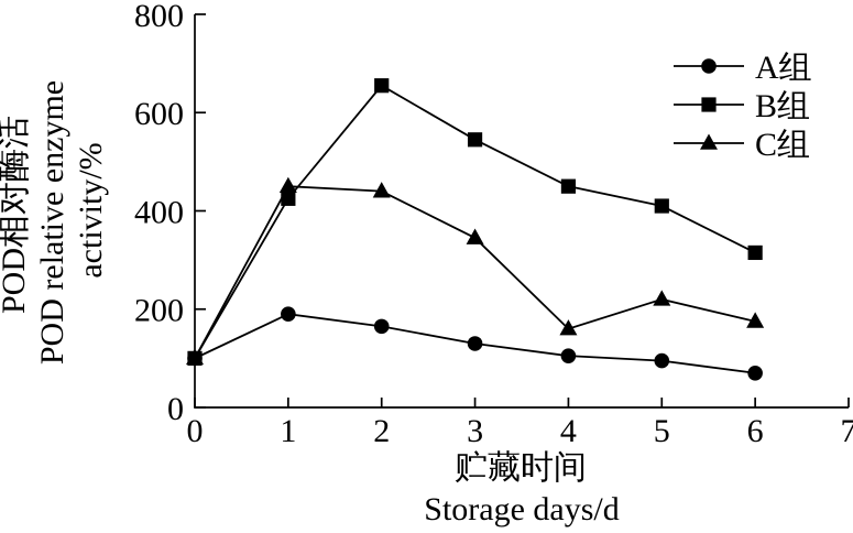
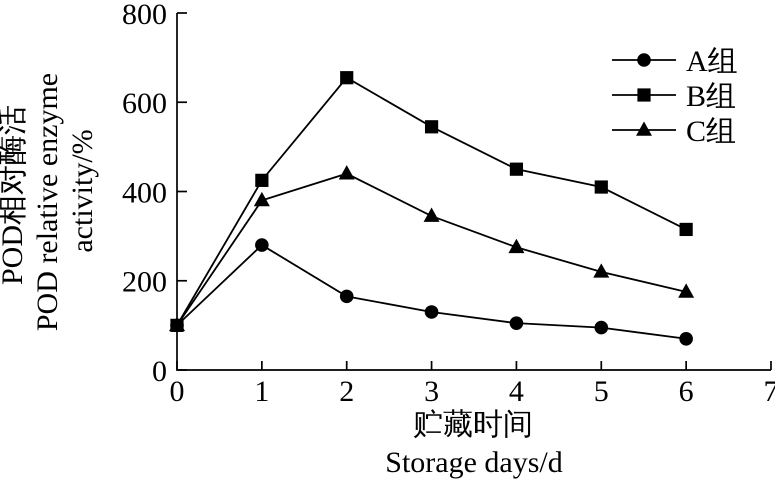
A组/1: 190 -> 280
C组/1: 450 -> 380
C组/4: 160 -> 280
